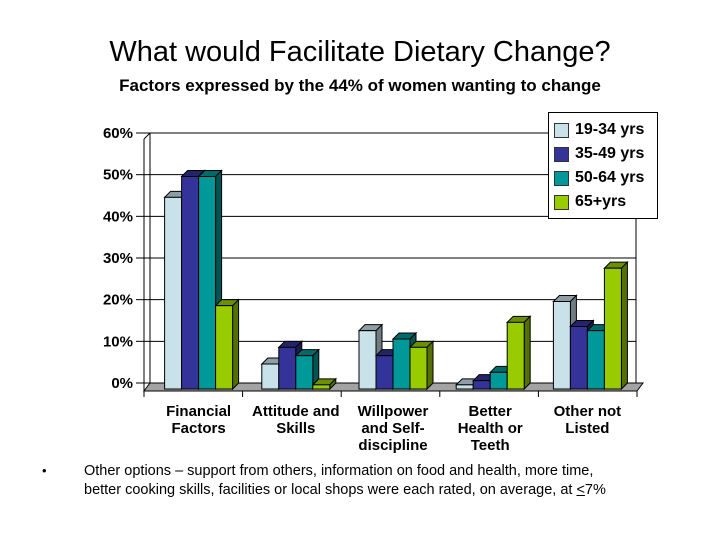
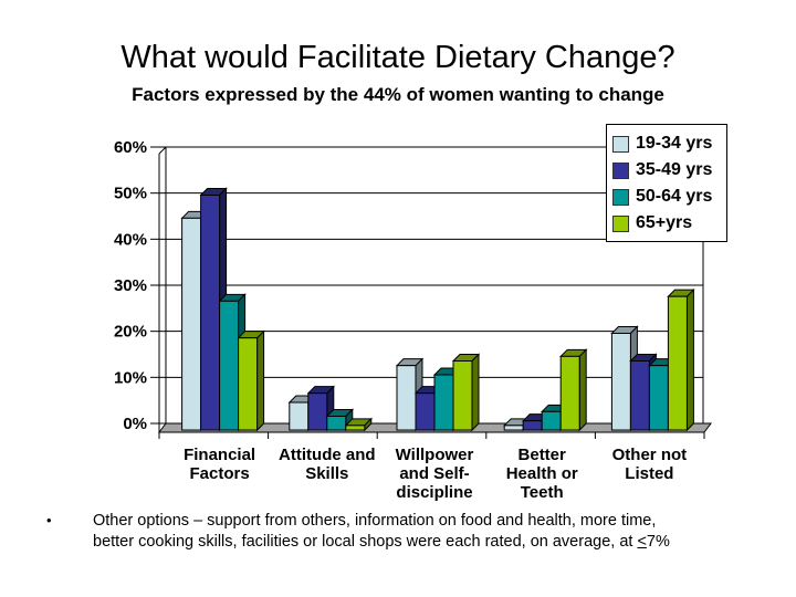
50-64 yrs/Financial Factors: 51% -> 28%
35-49 yrs/Attitude and Skills: 10% -> 8%
50-64 yrs/Attitude and Skills: 8% -> 3%
65+yrs/Willpower and Self-discipline: 10% -> 15%
